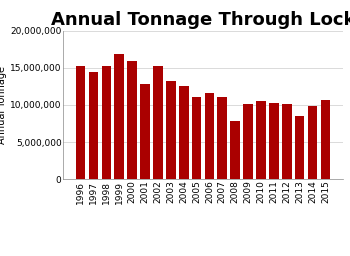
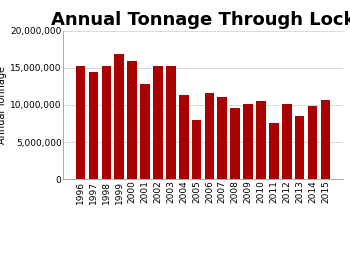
2003: 13,200,000 -> 15,200,000
2004: 12,600,000 -> 11,400,000
2005: 11,100,000 -> 8,000,000
2008: 7,800,000 -> 9,600,000
2011: 10,300,000 -> 7,600,000
